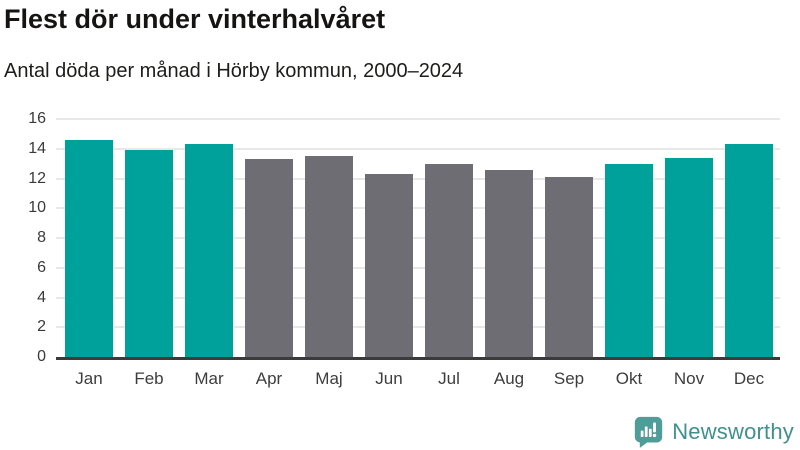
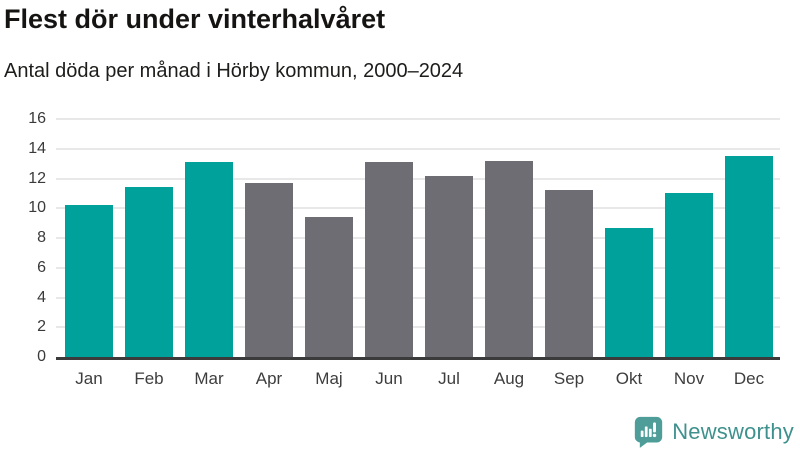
Jan: 14.6 -> 10.2
Feb: 13.9 -> 11.4
Mar: 14.3 -> 13.1
Apr: 13.3 -> 11.7
Maj: 13.5 -> 9.4
Jun: 12.3 -> 13.1
Jul: 13.0 -> 12.2
Aug: 12.6 -> 13.2
Sep: 12.1 -> 11.2
Okt: 13.0 -> 8.7
Nov: 13.4 -> 11.0
Dec: 14.3 -> 13.5
